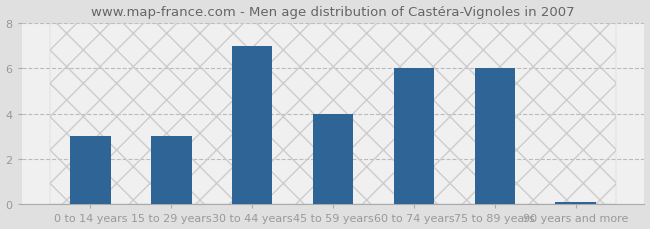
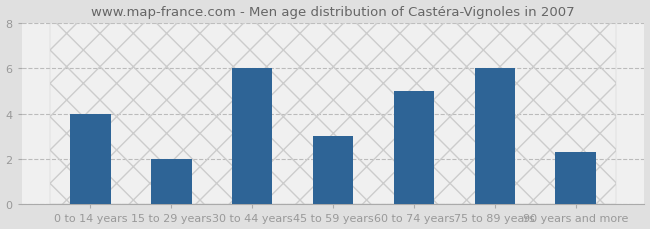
0 to 14 years: 3.0 -> 4.0
15 to 29 years: 3.0 -> 2.0
30 to 44 years: 7.0 -> 6.0
45 to 59 years: 4.0 -> 3.0
60 to 74 years: 6.0 -> 5.0
90 years and more: 0.1 -> 2.3
